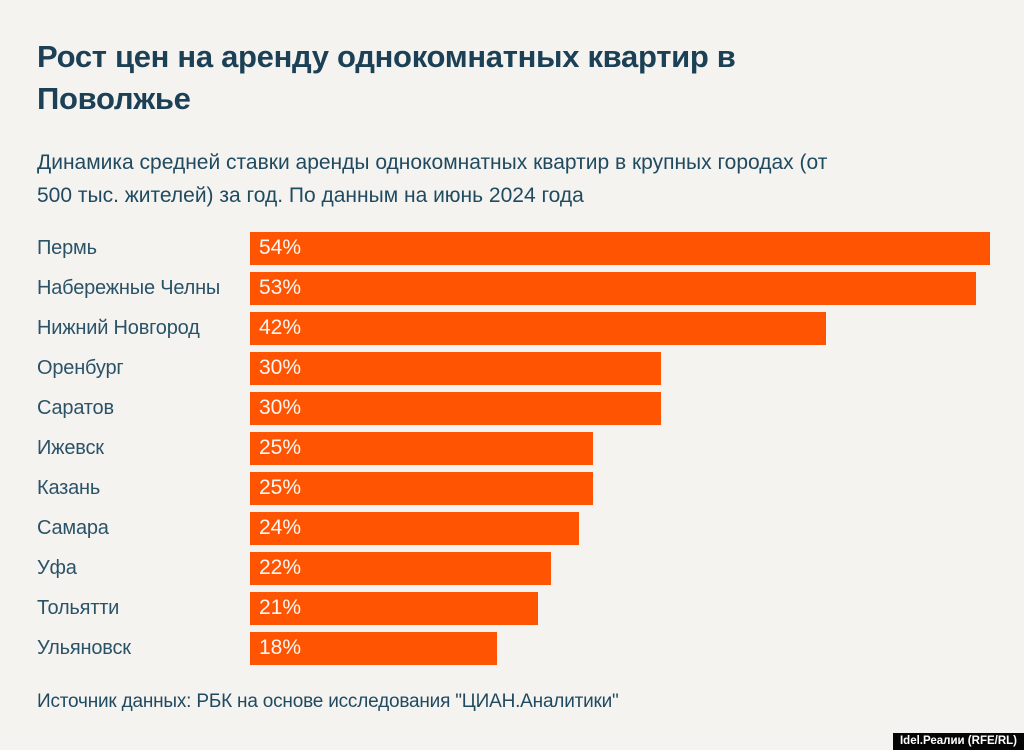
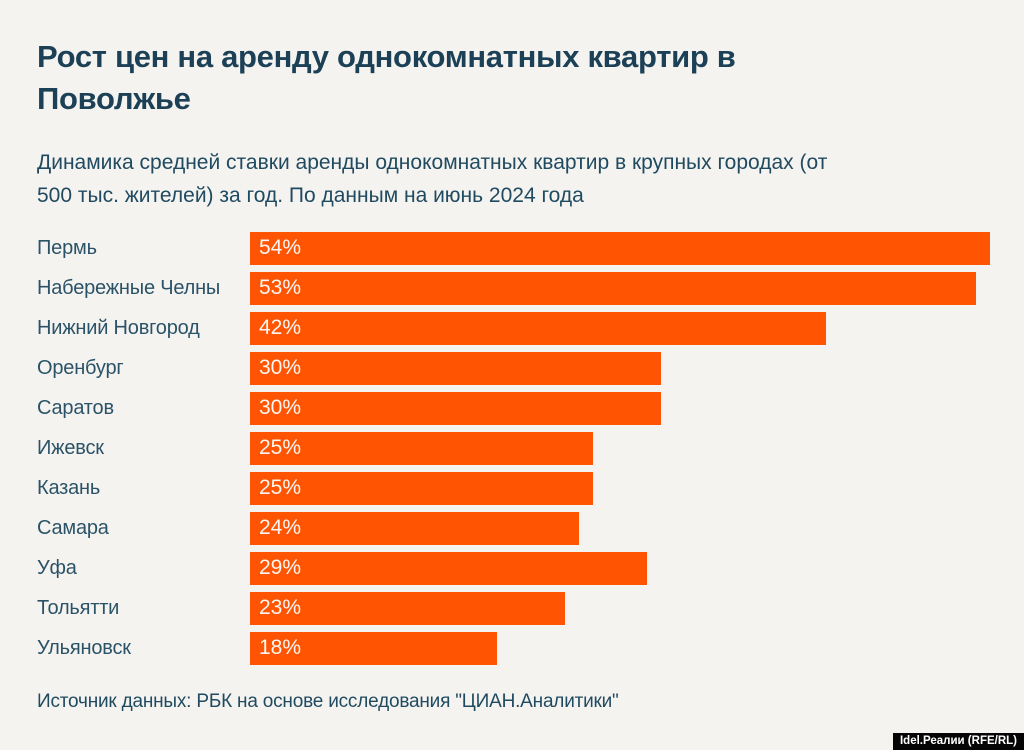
Уфа: 22% -> 29%
Тольятти: 21% -> 23%
